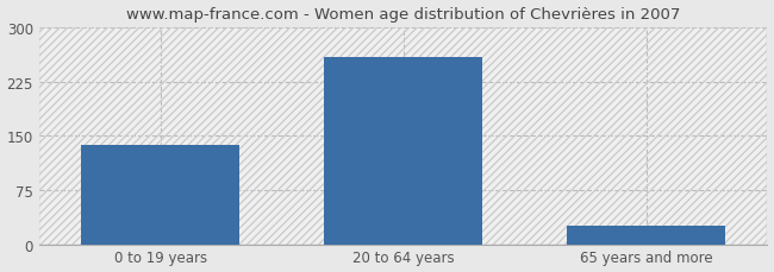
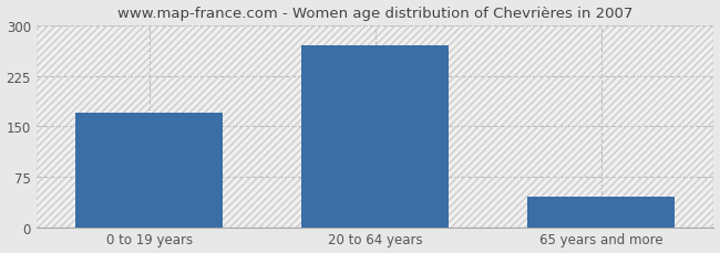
0 to 19 years: 138 -> 170
20 to 64 years: 258 -> 270
65 years and more: 26 -> 45
